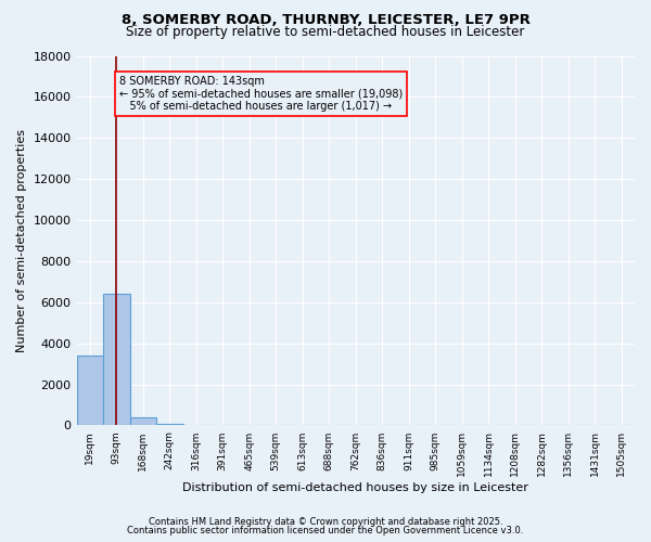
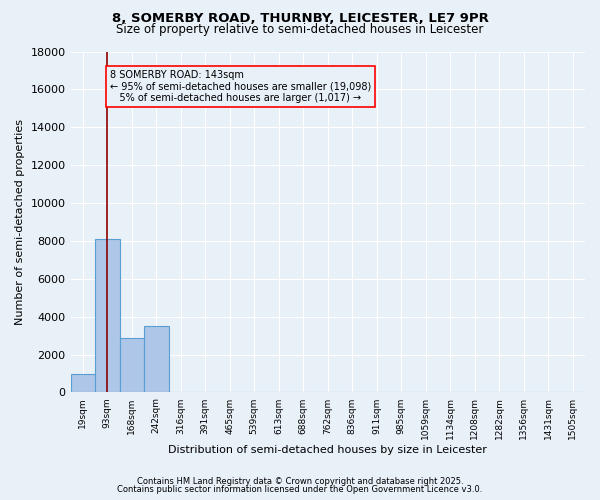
19sqm: 3400 -> 1000
93sqm: 6400 -> 8100
168sqm: 400 -> 2900
242sqm: 100 -> 3500
